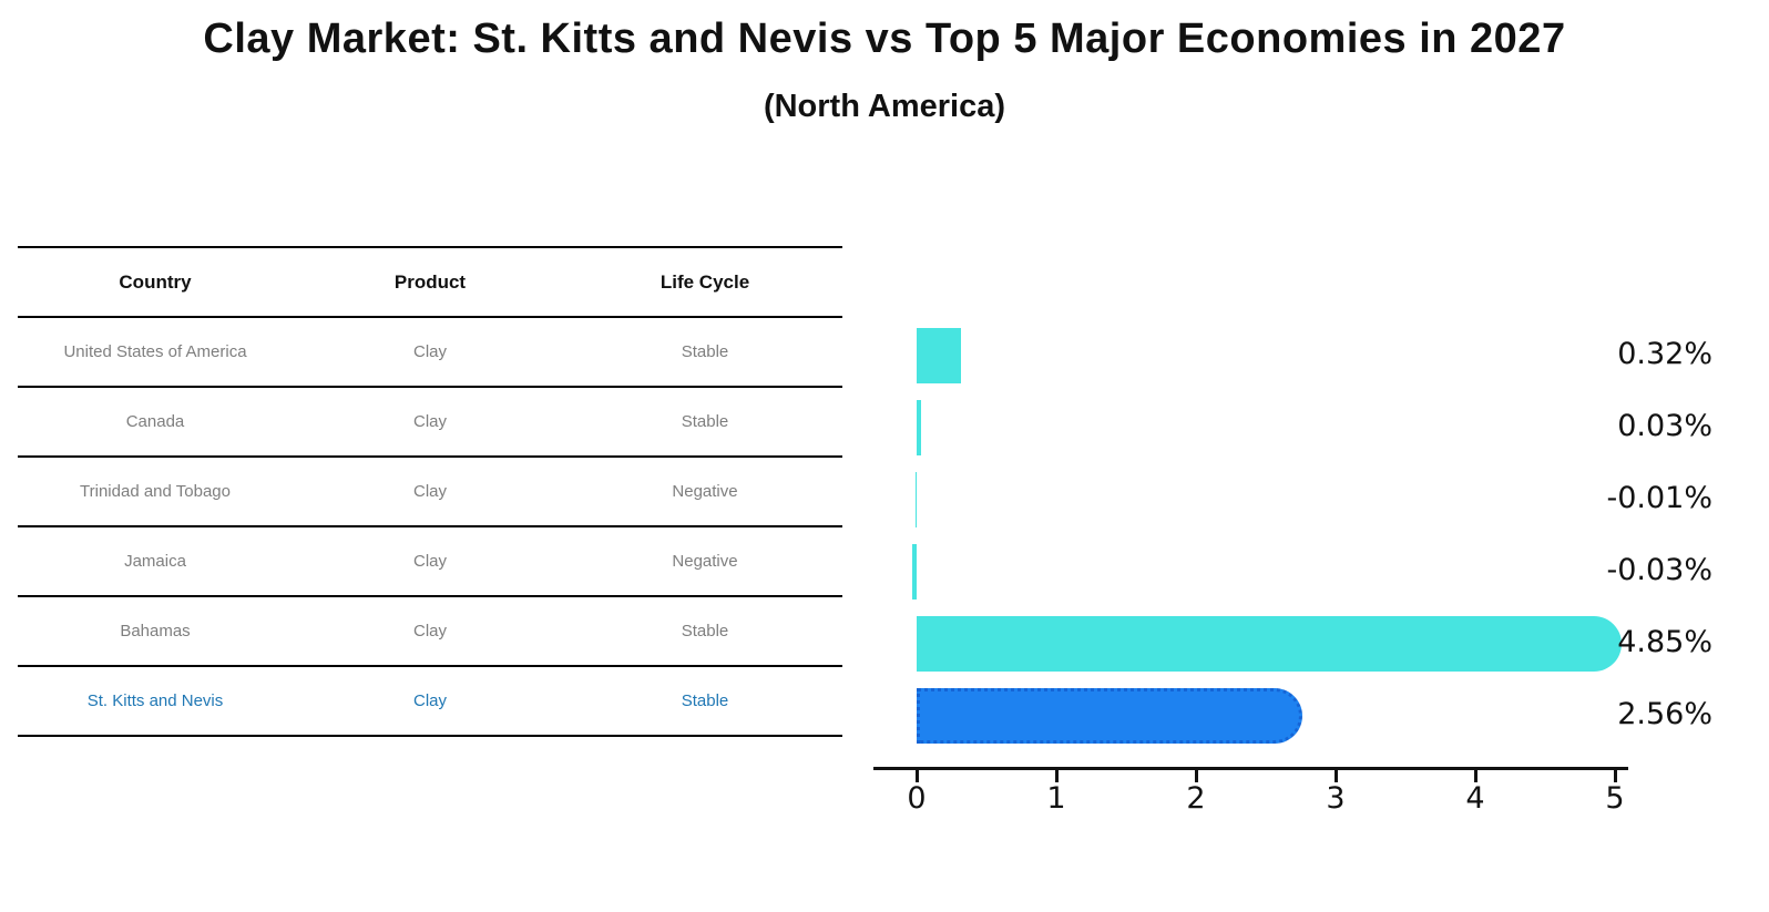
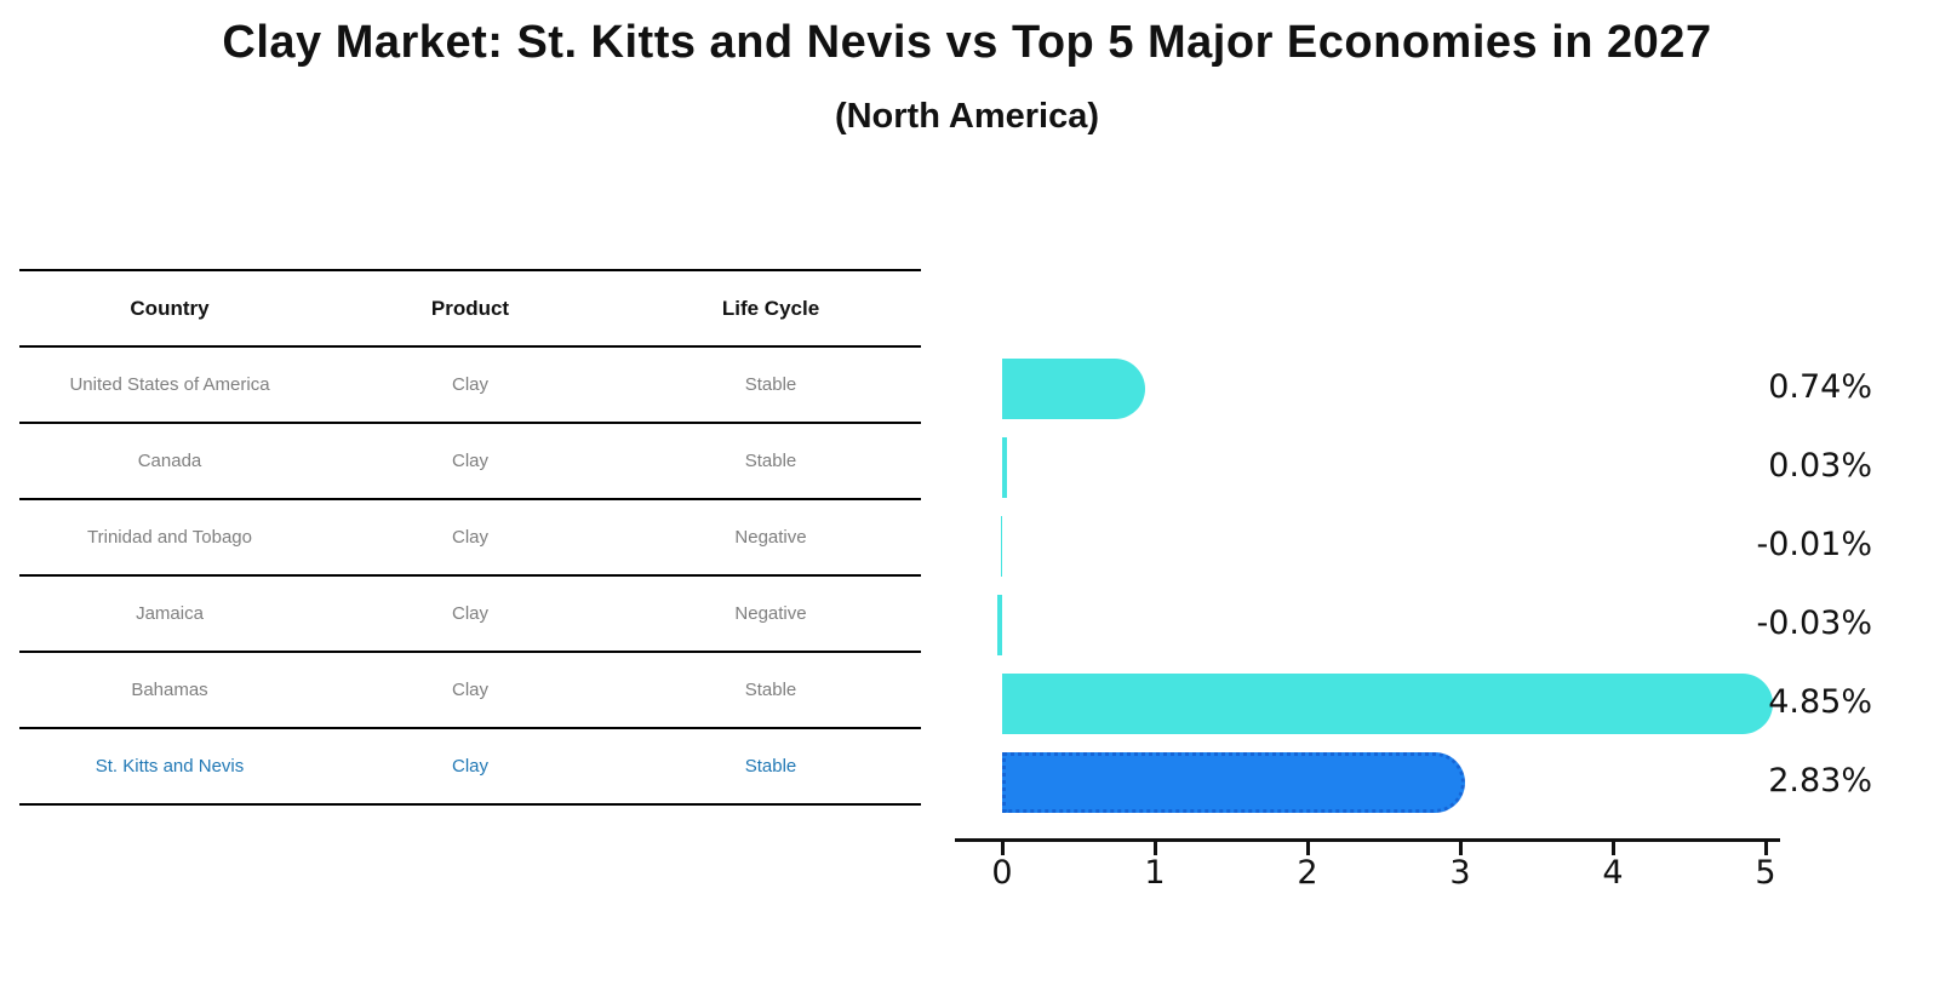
United States of America: 0.32% -> 0.74%
St. Kitts and Nevis: 2.56% -> 2.83%
